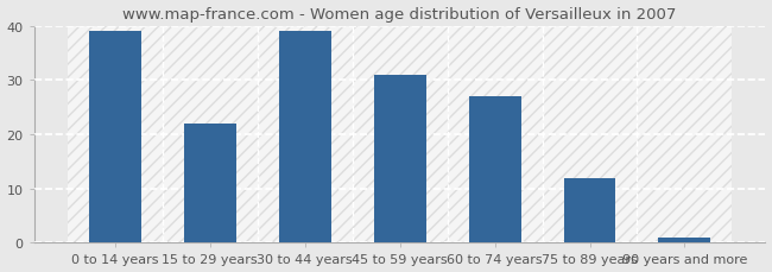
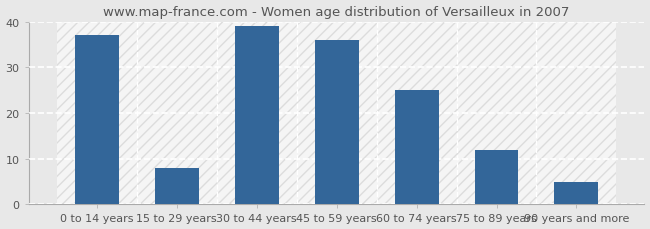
0 to 14 years: 39 -> 37
15 to 29 years: 22 -> 8
45 to 59 years: 31 -> 36
60 to 74 years: 27 -> 25
90 years and more: 1 -> 5
